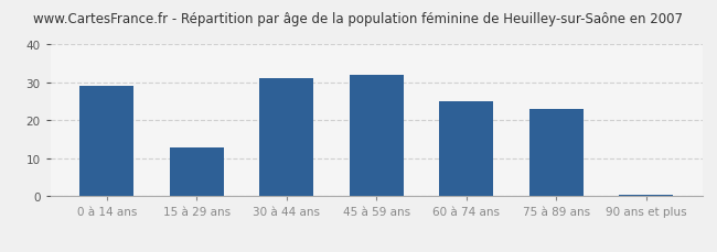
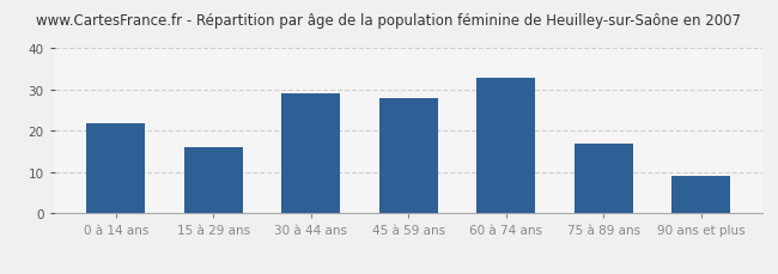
0 à 14 ans: 29.0 -> 22.0
15 à 29 ans: 13.0 -> 16.0
30 à 44 ans: 31.0 -> 29.0
45 à 59 ans: 32.0 -> 28.0
60 à 74 ans: 25.0 -> 33.0
75 à 89 ans: 23.0 -> 17.0
90 ans et plus: 0.5 -> 9.0
